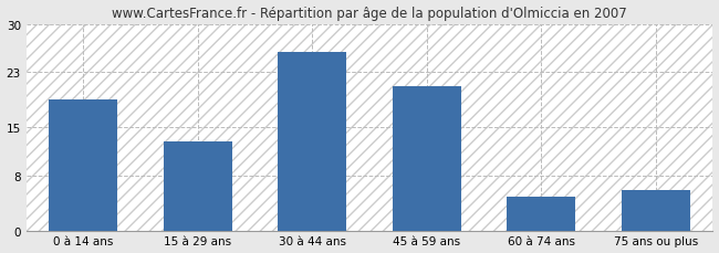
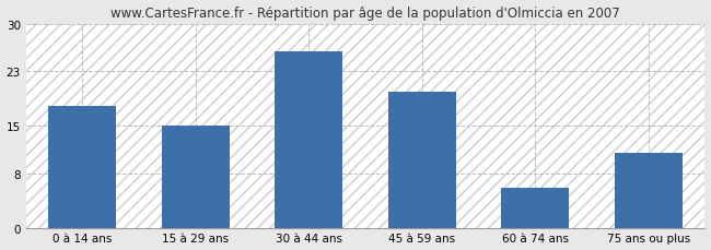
0 à 14 ans: 19 -> 18
15 à 29 ans: 13 -> 15
45 à 59 ans: 21 -> 20
60 à 74 ans: 5 -> 6
75 ans ou plus: 6 -> 11
